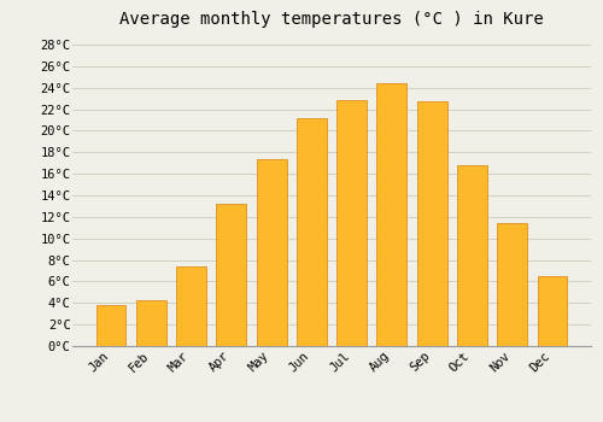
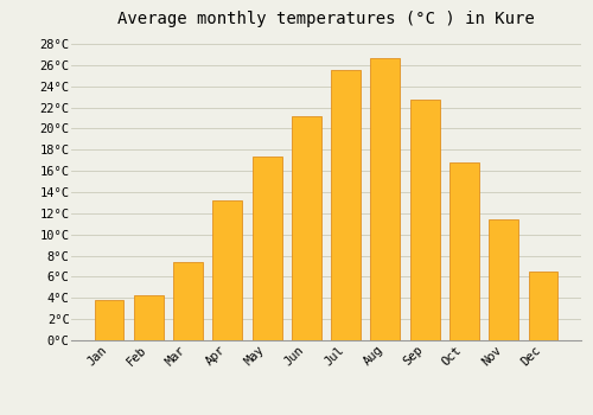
Jul: 22.8°C -> 25.5°C
Aug: 24.4°C -> 26.7°C
